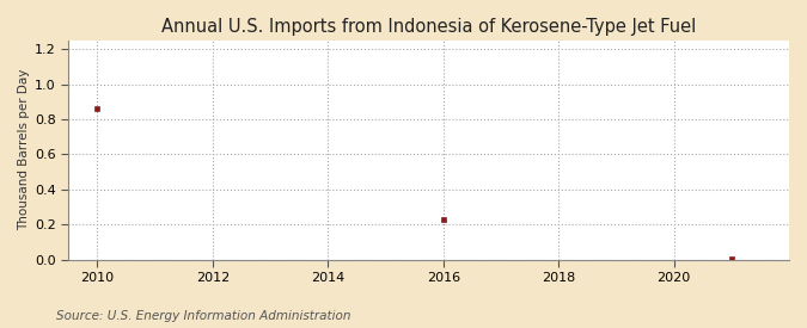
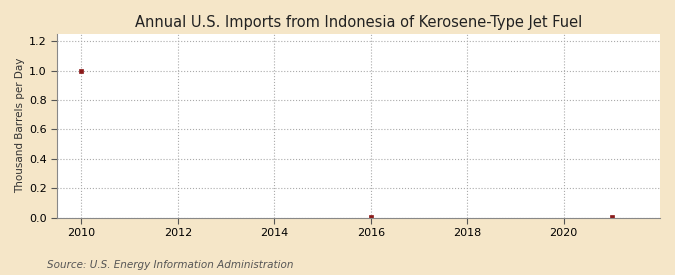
2010: 0.86 -> 1.00
2016: 0.23 -> 0.00
